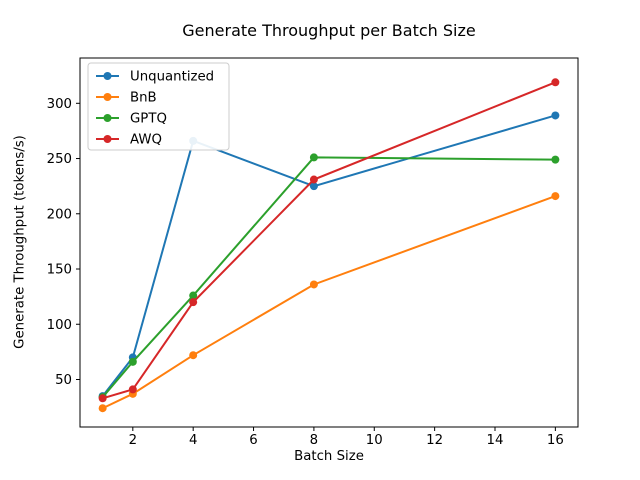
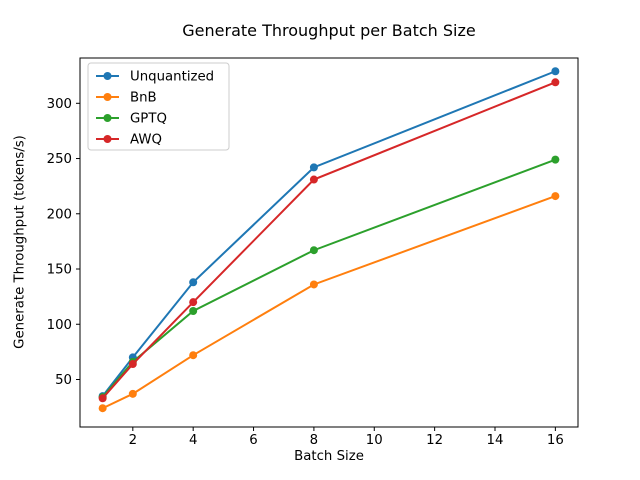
AWQ/2: 41 -> 64
Unquantized/4: 266 -> 138
GPTQ/4: 126 -> 112
Unquantized/8: 225 -> 242
GPTQ/8: 251 -> 167
Unquantized/16: 289 -> 329
